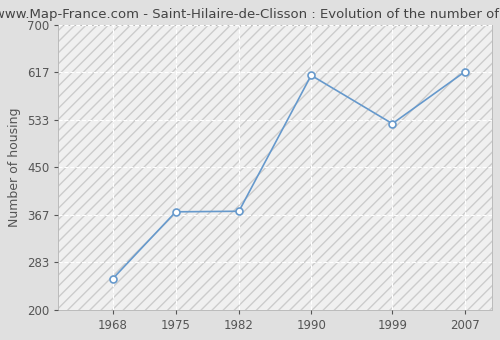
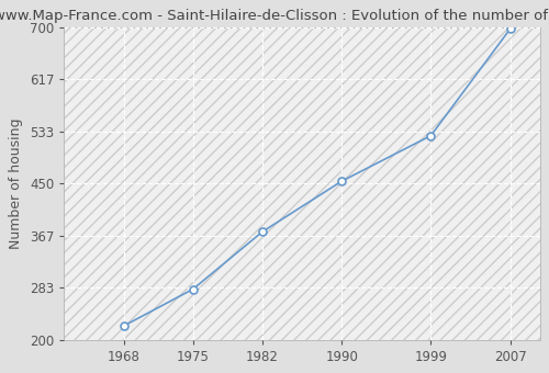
1968: 254 -> 222
1975: 372 -> 281
1990: 612 -> 454
2007: 618 -> 698
